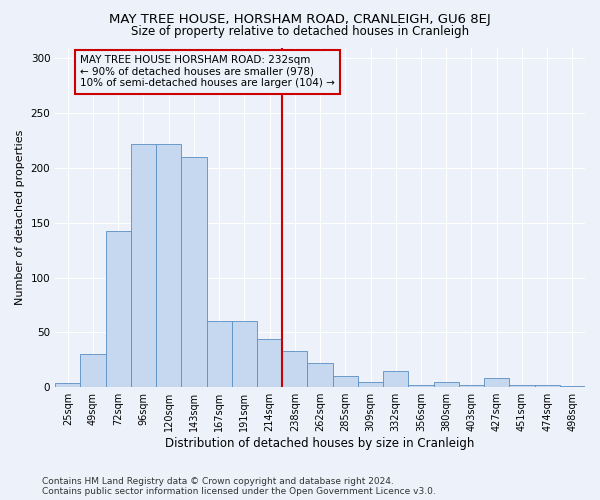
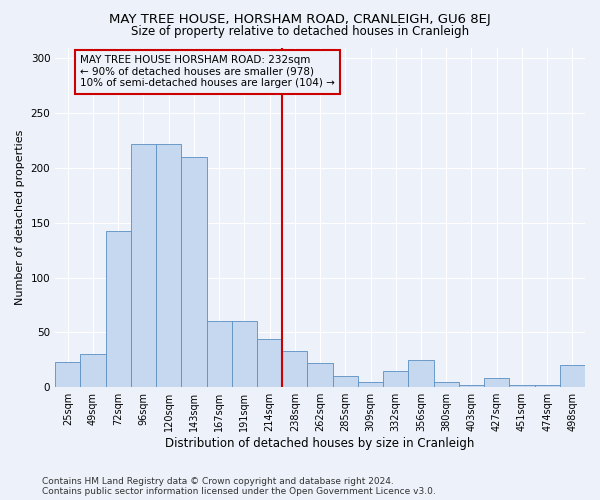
25sqm: 4 -> 23
356sqm: 2 -> 25
498sqm: 1 -> 20
